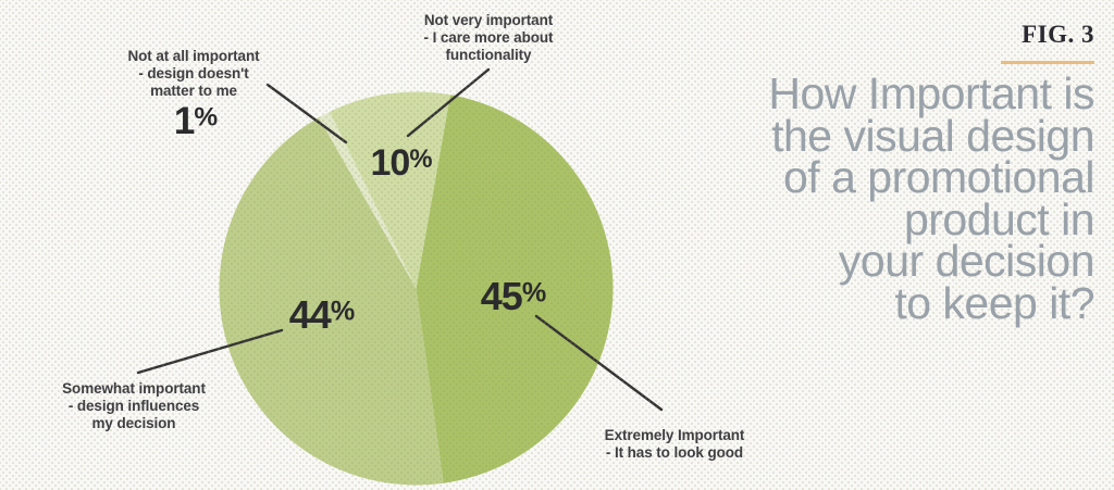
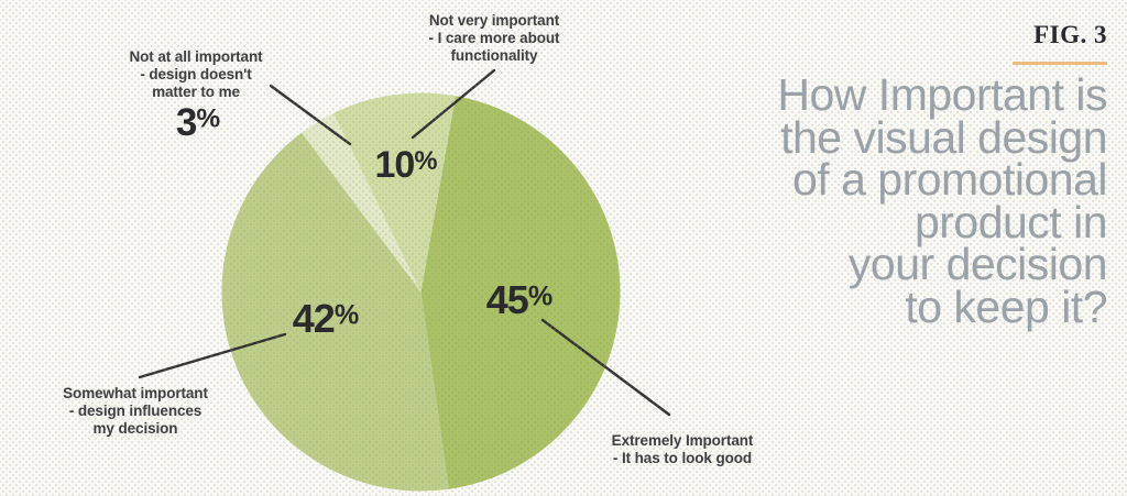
Somewhat important - design influences my decision: 44 -> 42
Not at all important - design doesn't matter to me: 1 -> 3
